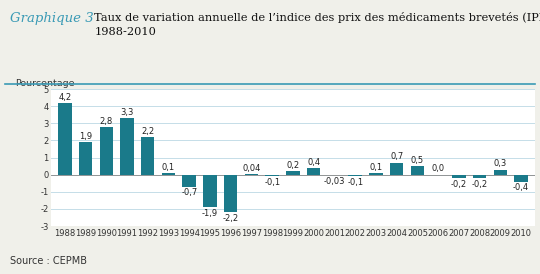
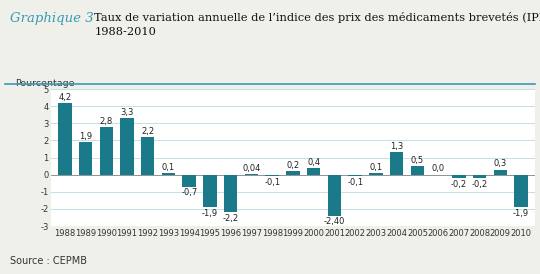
2001: -0,03 -> -2,40
2004: 0,7 -> 1,3
2010: -0,4 -> -1,9
